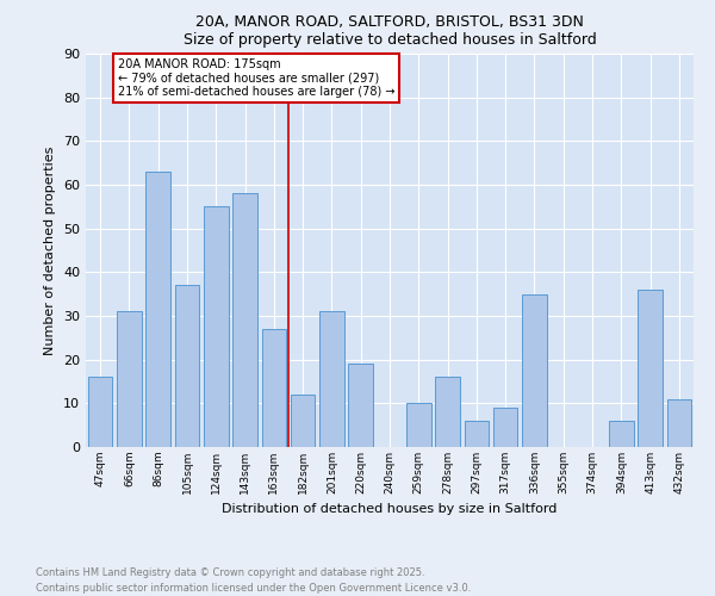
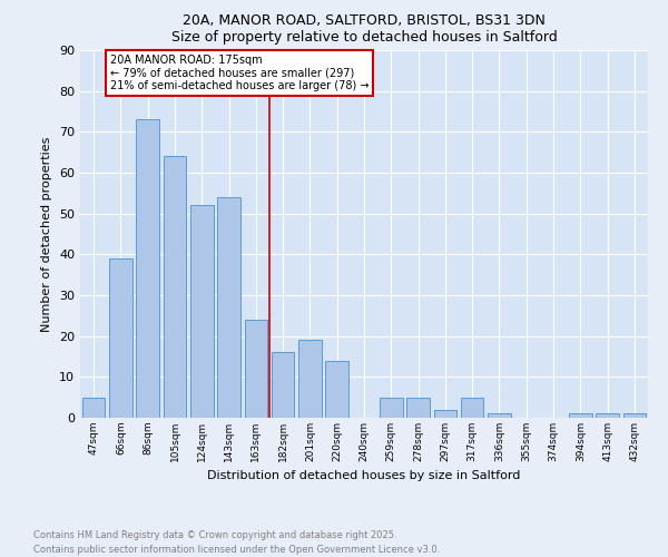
47sqm: 16 -> 5
66sqm: 31 -> 39
86sqm: 63 -> 73
105sqm: 37 -> 64
124sqm: 55 -> 52
143sqm: 58 -> 54
163sqm: 27 -> 24
182sqm: 12 -> 16
201sqm: 31 -> 19
220sqm: 19 -> 14
259sqm: 10 -> 5
278sqm: 16 -> 5
297sqm: 6 -> 2
317sqm: 9 -> 5
336sqm: 35 -> 1
394sqm: 6 -> 1
413sqm: 36 -> 1
432sqm: 11 -> 1
